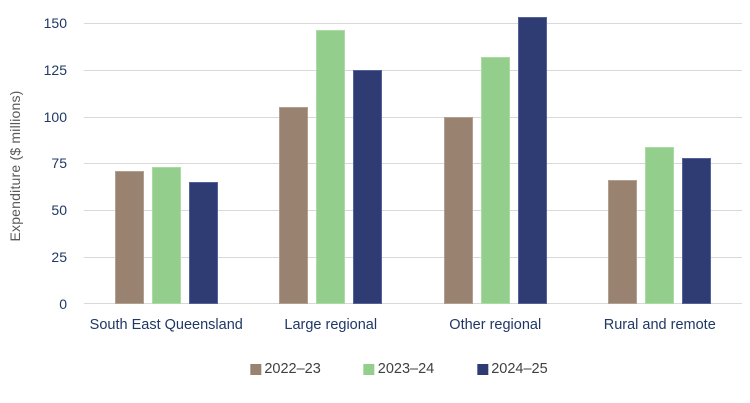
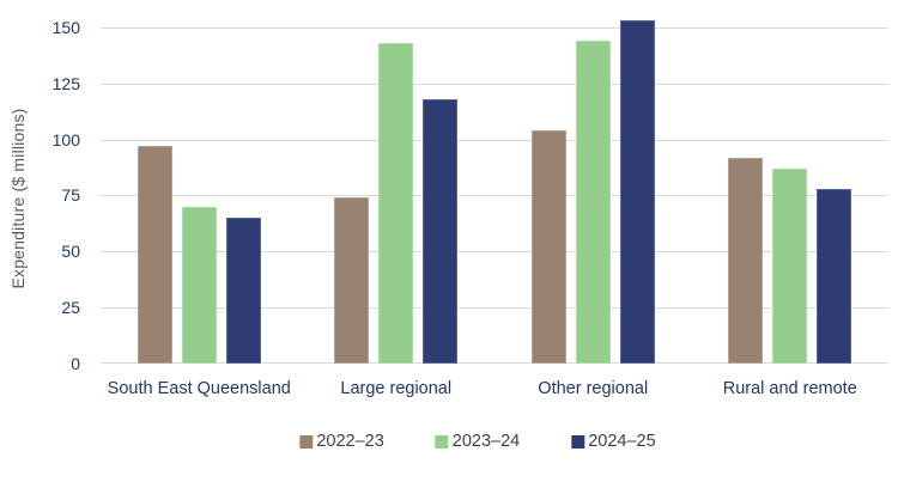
2022–23/South East Queensland: 71 -> 97
2023–24/South East Queensland: 73 -> 70
2022–23/Large regional: 105 -> 74
2023–24/Large regional: 146 -> 143
2024–25/Large regional: 125 -> 118
2022–23/Other regional: 100 -> 104
2023–24/Other regional: 132 -> 144
2022–23/Rural and remote: 66 -> 92
2023–24/Rural and remote: 84 -> 87
